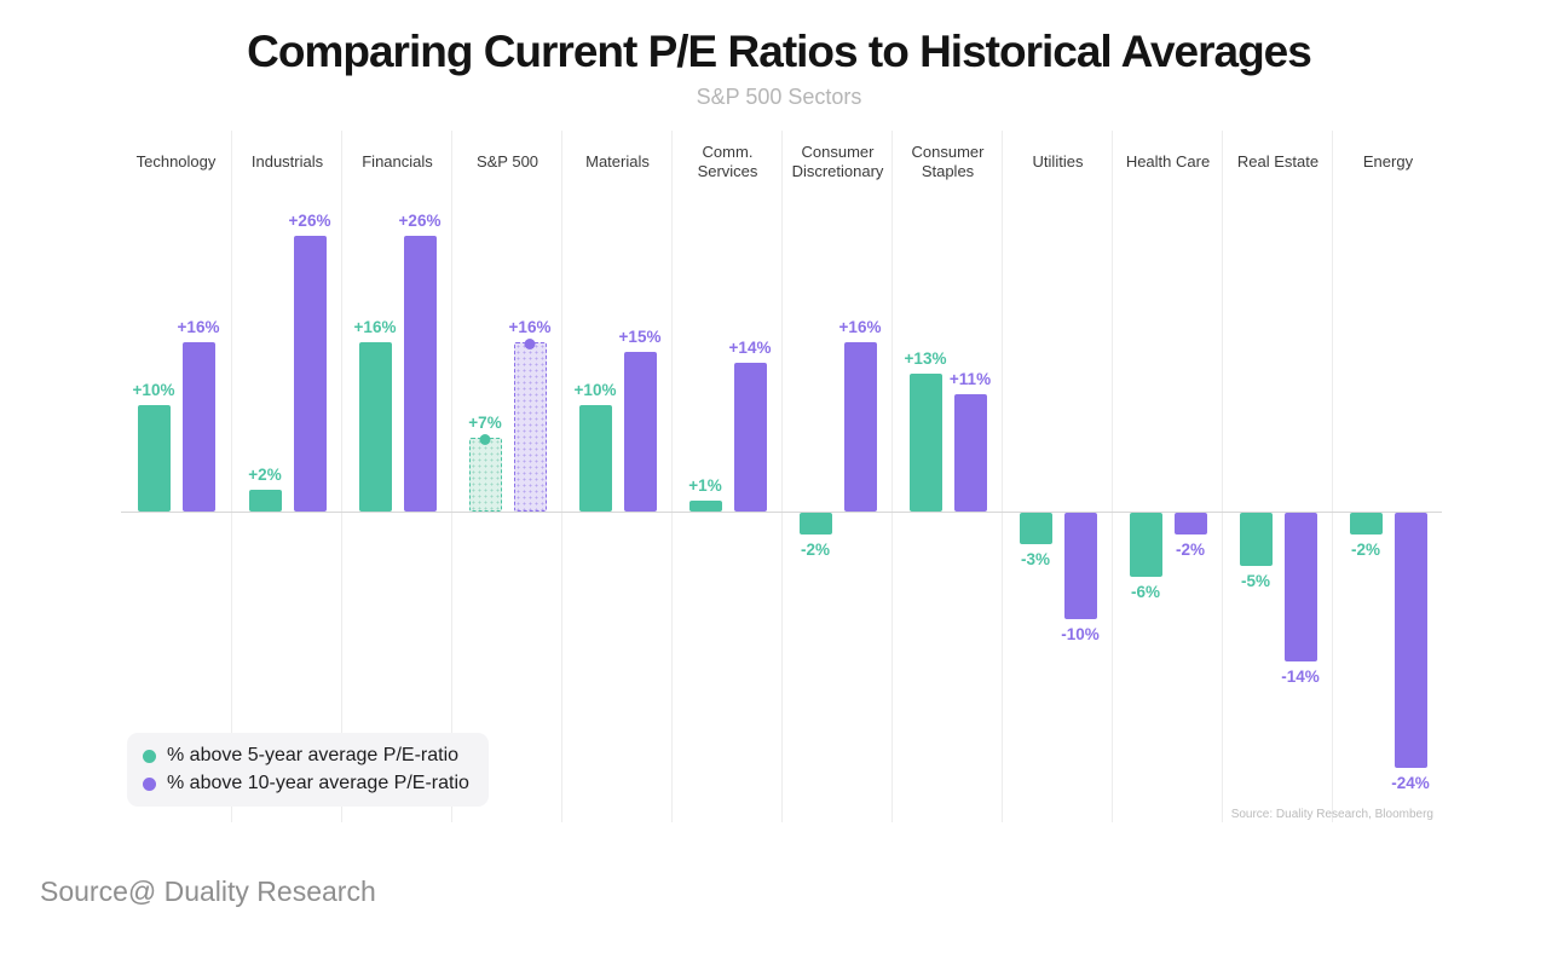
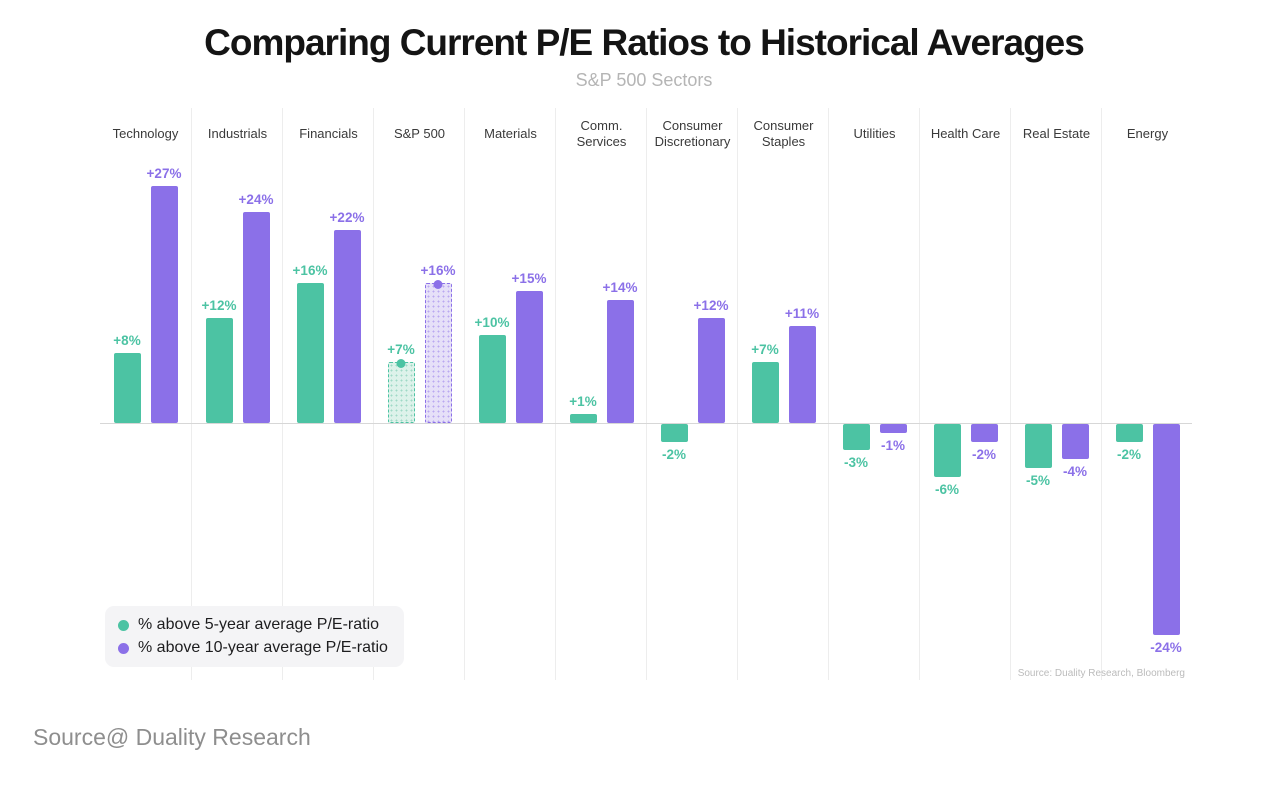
% above 5-year average P/E-ratio/Technology: +10% -> +8%
% above 10-year average P/E-ratio/Technology: +16% -> +27%
% above 5-year average P/E-ratio/Industrials: +2% -> +12%
% above 10-year average P/E-ratio/Industrials: +26% -> +24%
% above 10-year average P/E-ratio/Financials: +26% -> +22%
% above 10-year average P/E-ratio/Consumer Discretionary: +16% -> +12%
% above 5-year average P/E-ratio/Consumer Staples: +13% -> +7%
% above 10-year average P/E-ratio/Utilities: -10% -> -1%
% above 10-year average P/E-ratio/Real Estate: -14% -> -4%
